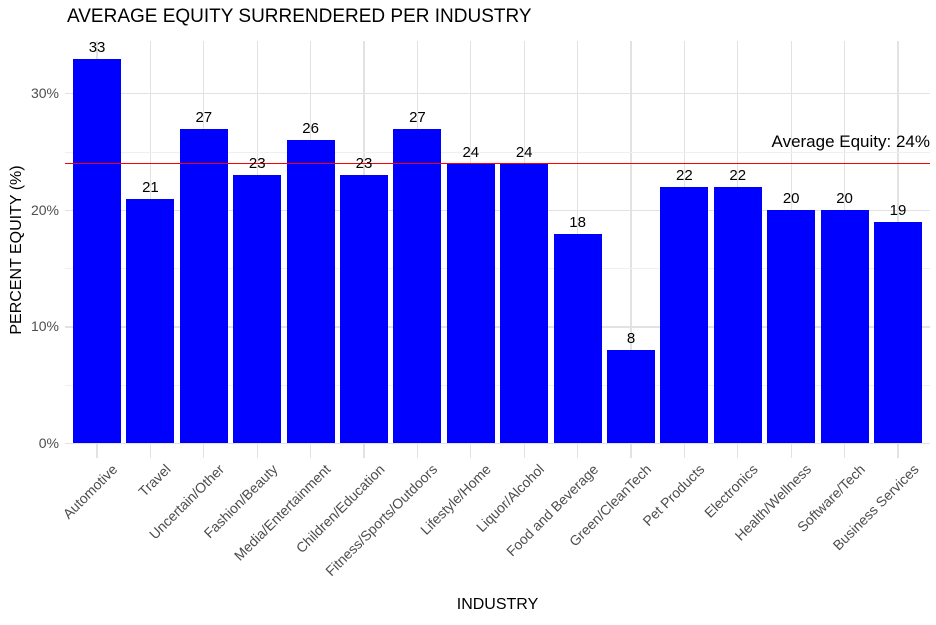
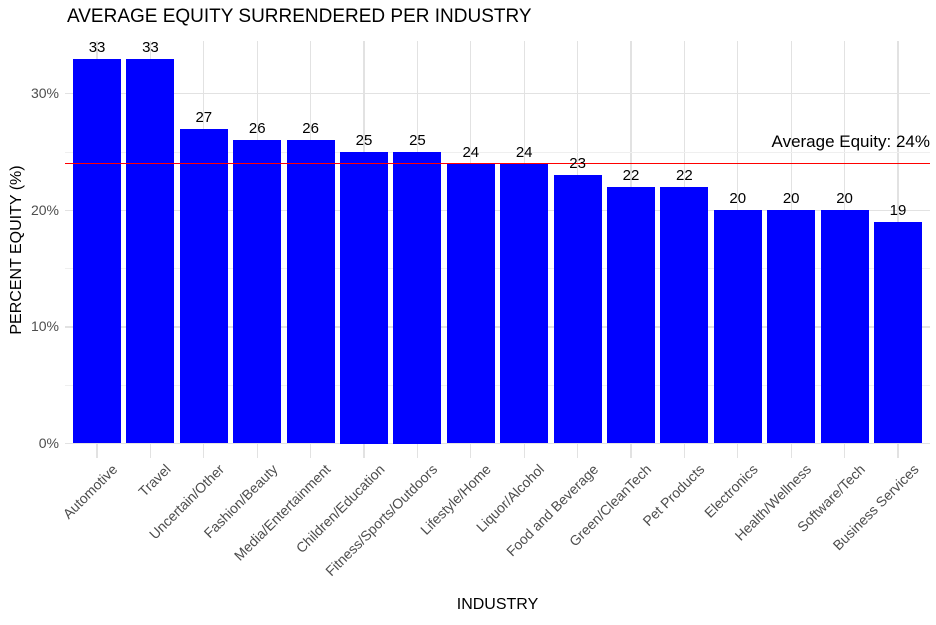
Travel: 21 -> 33
Fashion/Beauty: 23 -> 26
Children/Education: 23 -> 25
Fitness/Sports/Outdoors: 27 -> 25
Food and Beverage: 18 -> 23
Green/CleanTech: 8 -> 22
Electronics: 22 -> 20
